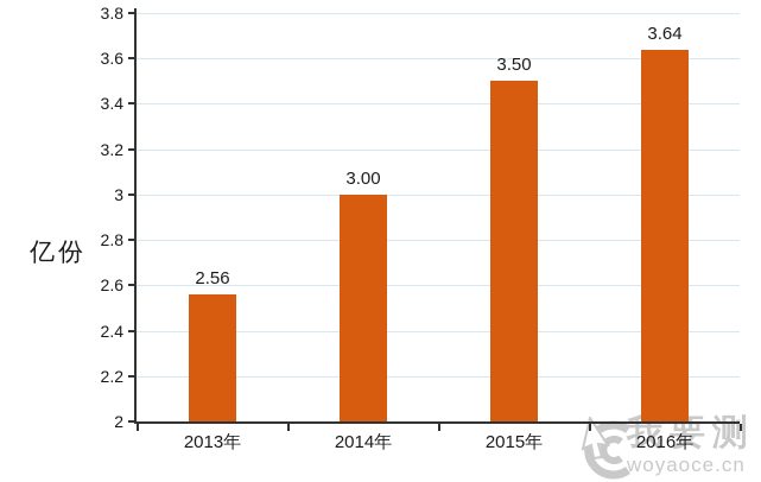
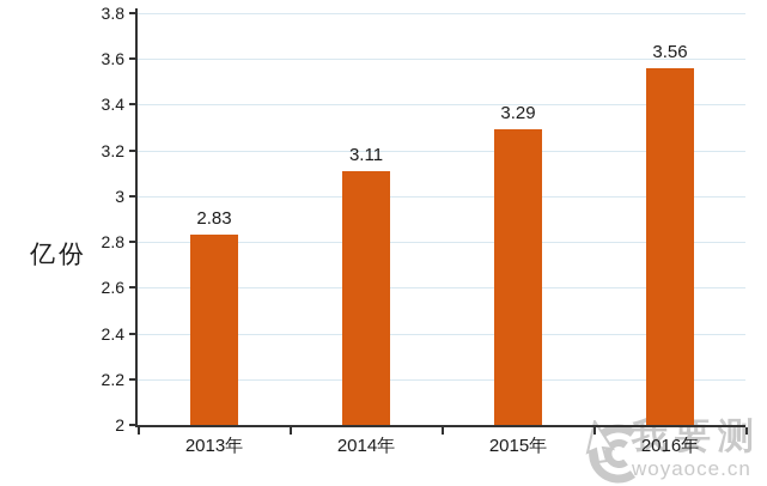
2013年: 2.56 -> 2.83
2014年: 3.00 -> 3.11
2015年: 3.50 -> 3.29
2016年: 3.64 -> 3.56
